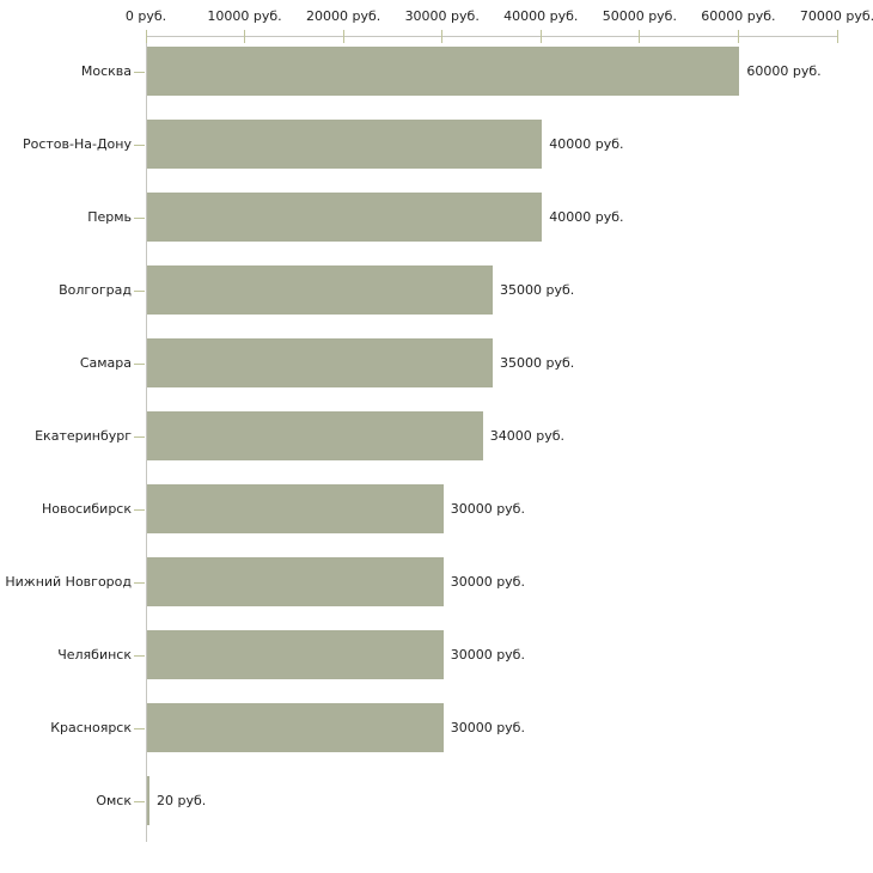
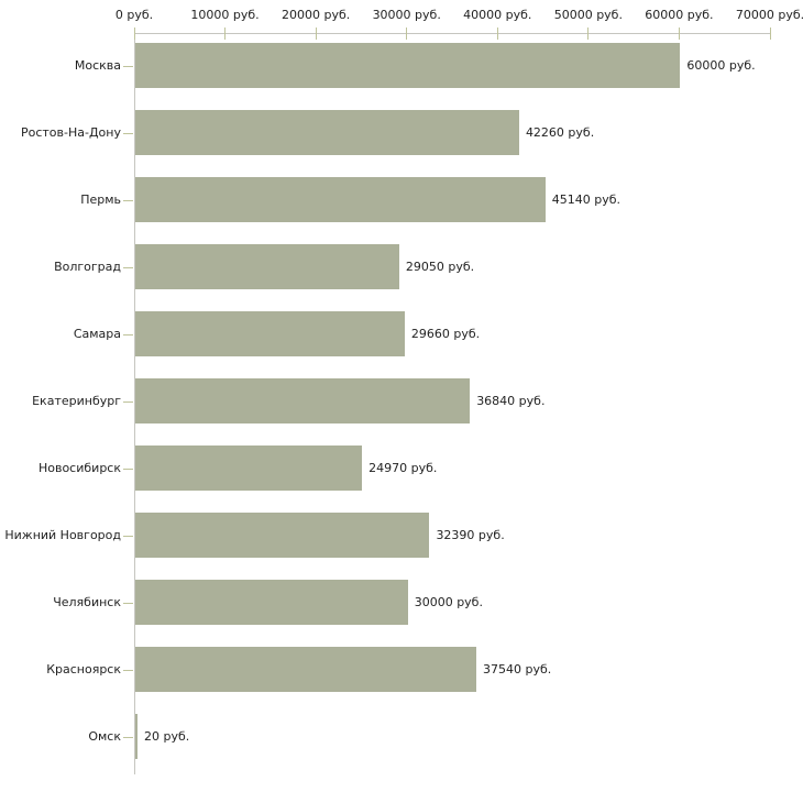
Ростов-На-Дону: 40000 -> 42260
Пермь: 40000 -> 45140
Волгоград: 35000 -> 29050
Самара: 35000 -> 29660
Екатеринбург: 34000 -> 36840
Новосибирск: 30000 -> 24970
Нижний Новгород: 30000 -> 32390
Красноярск: 30000 -> 37540
